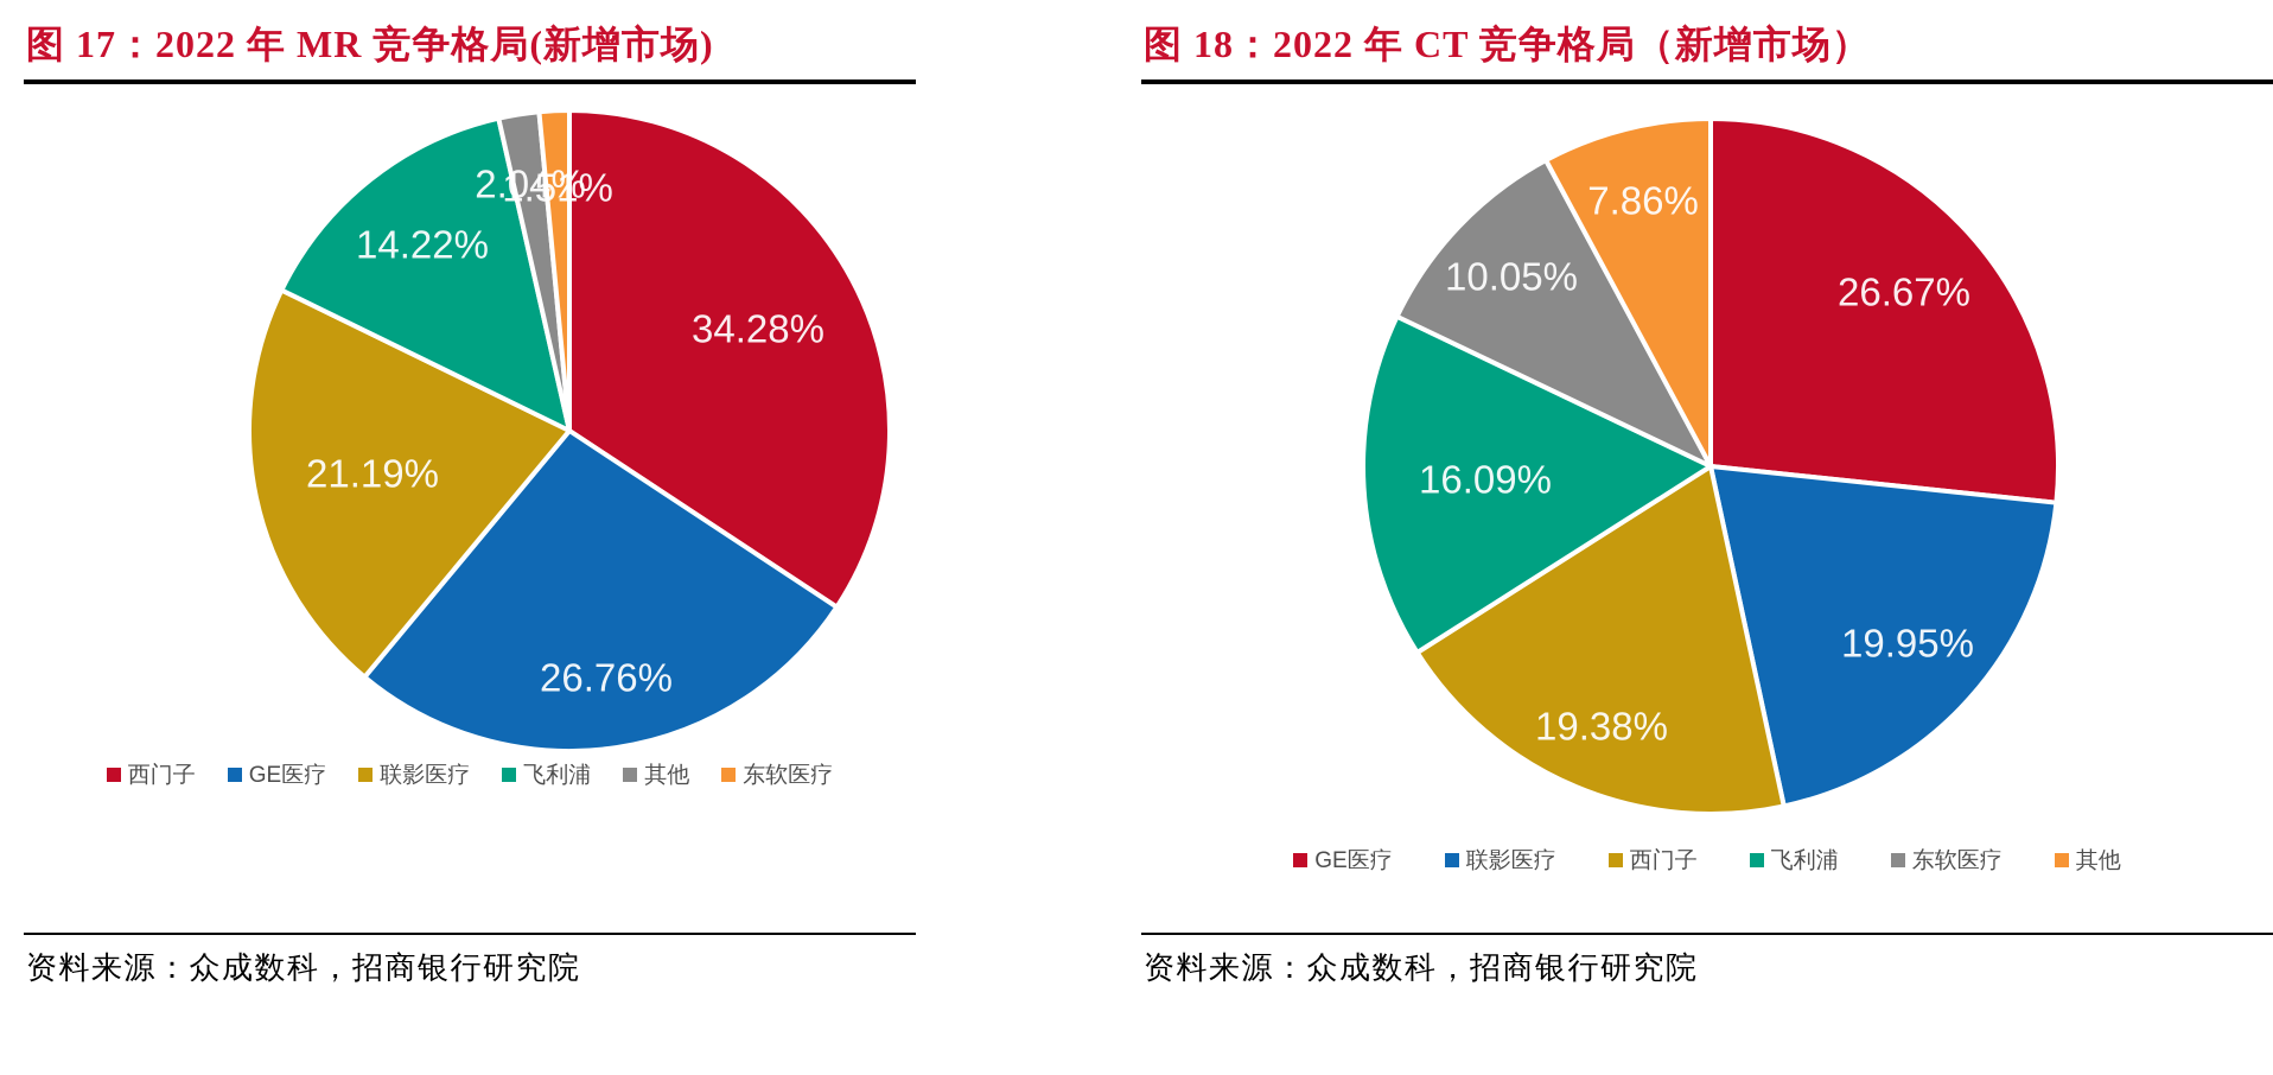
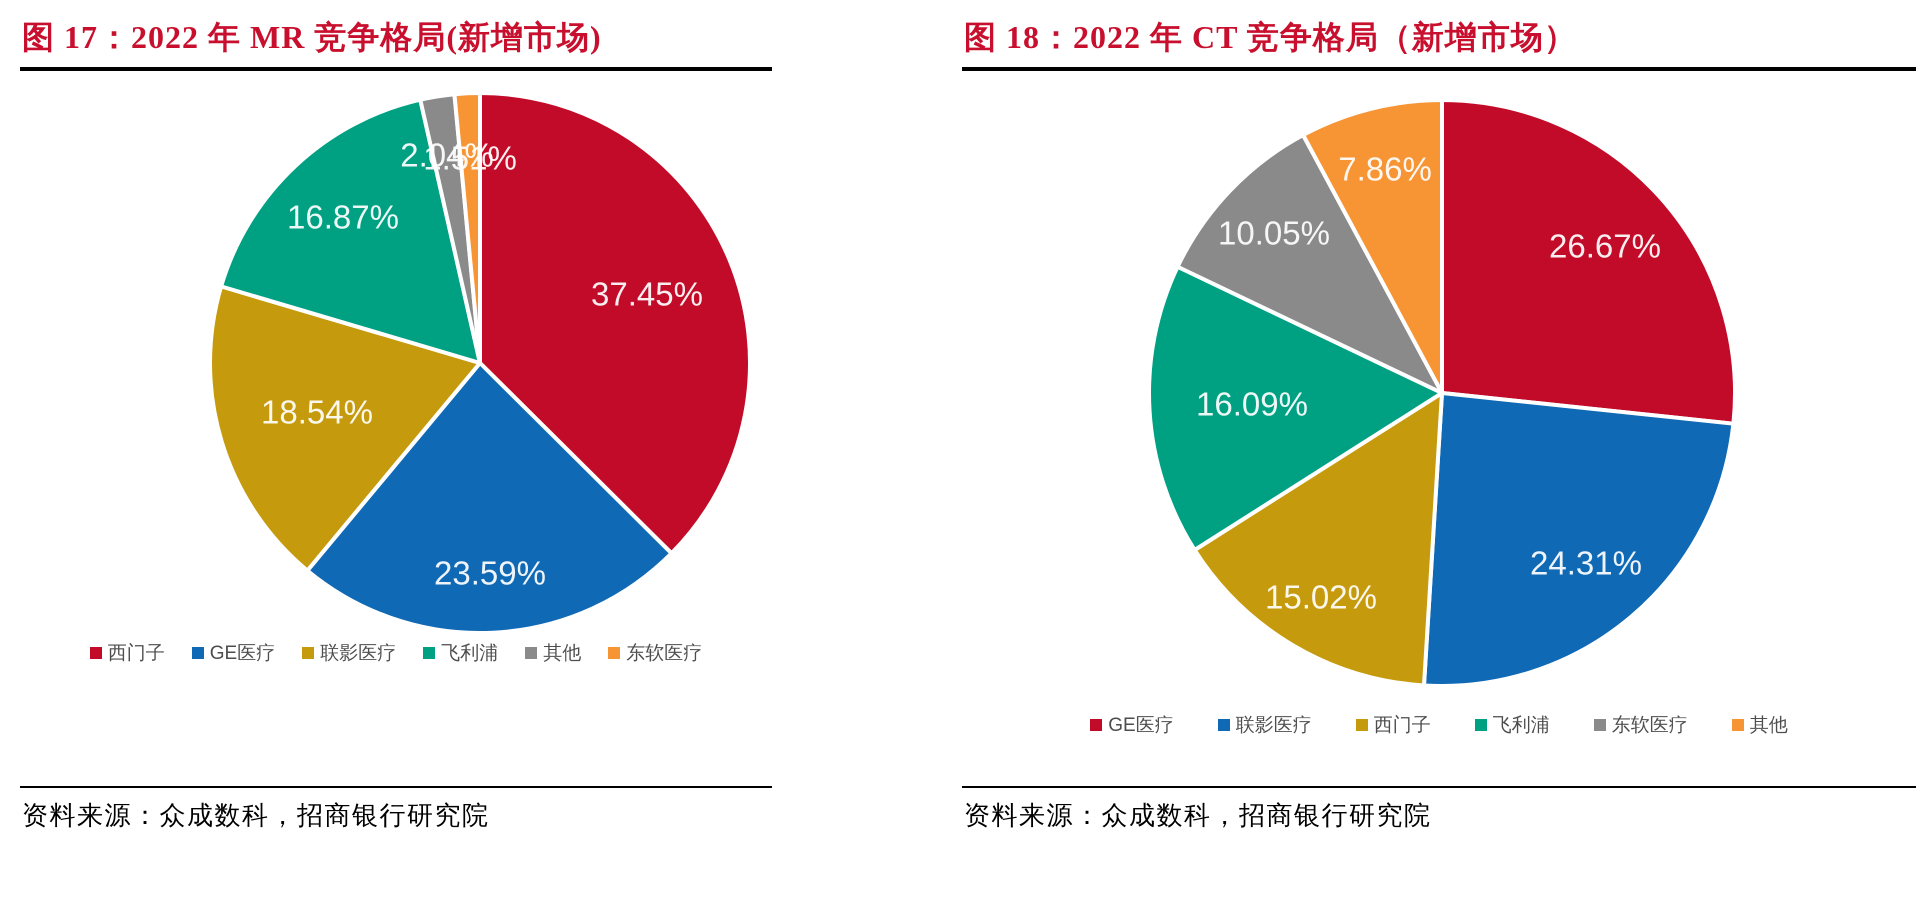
图 17：2022 年 MR 竞争格局(新增市场)/西门子: 34.28% -> 37.45%
图 17：2022 年 MR 竞争格局(新增市场)/GE医疗: 26.76% -> 23.59%
图 17：2022 年 MR 竞争格局(新增市场)/联影医疗: 21.19% -> 18.54%
图 17：2022 年 MR 竞争格局(新增市场)/飞利浦: 14.22% -> 16.87%
图 18：2022 年 CT 竞争格局（新增市场）/联影医疗: 19.95% -> 24.31%
图 18：2022 年 CT 竞争格局（新增市场）/西门子: 19.38% -> 15.02%
